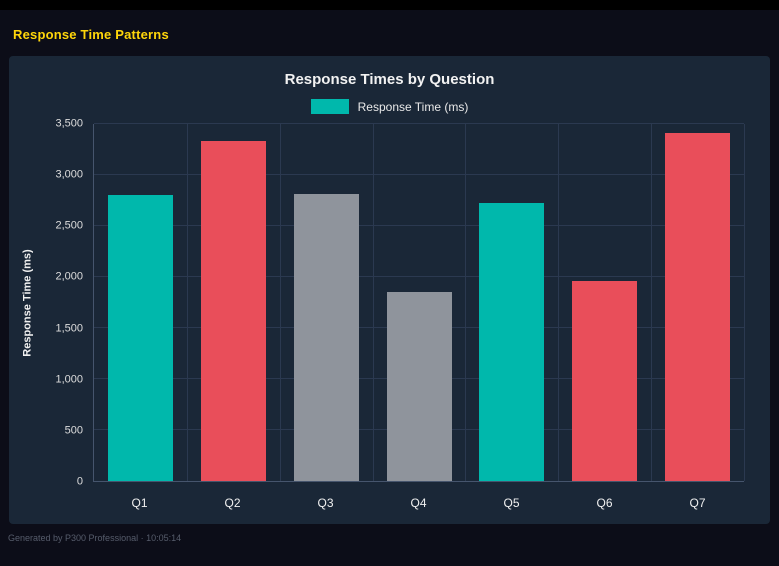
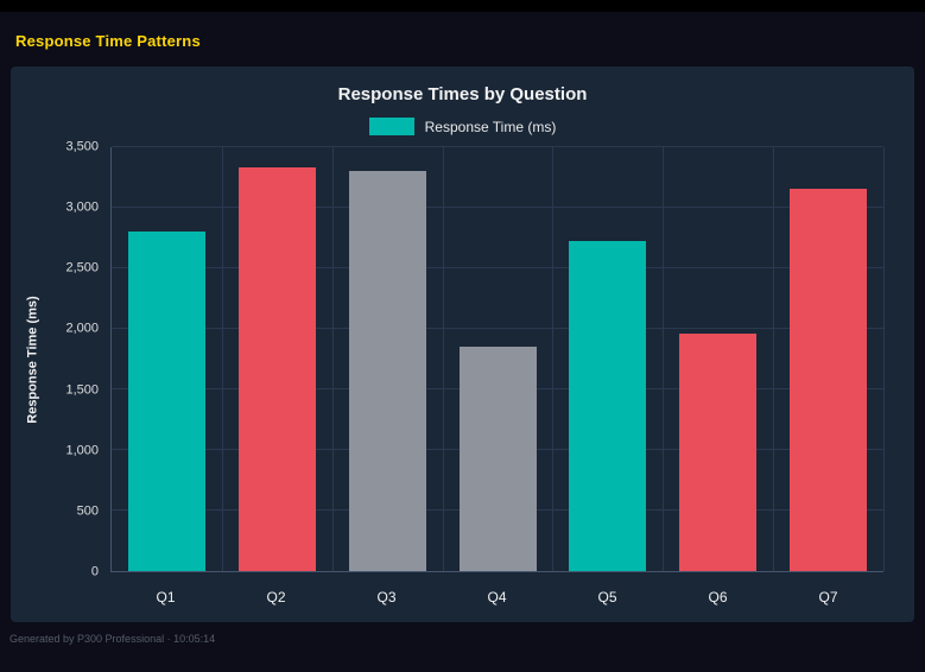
Q3: 2810 -> 3300
Q7: 3410 -> 3160
